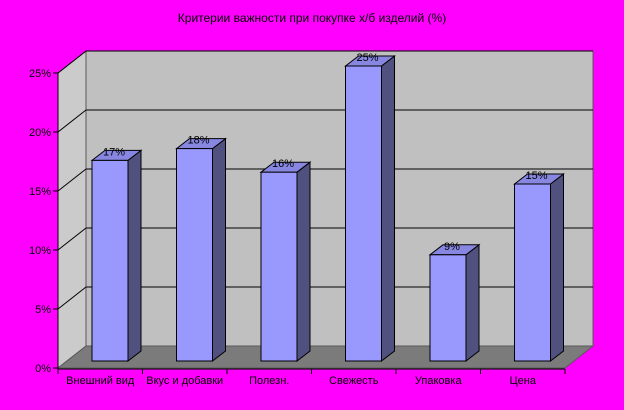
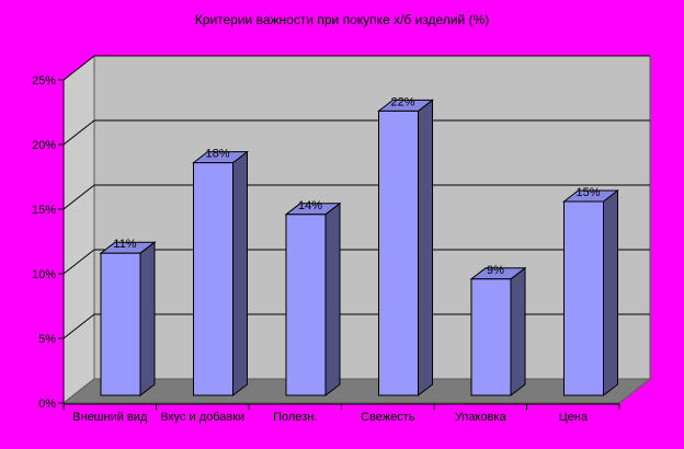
Внешний вид: 17% -> 11%
Полезн.: 16% -> 14%
Свежесть: 25% -> 22%
